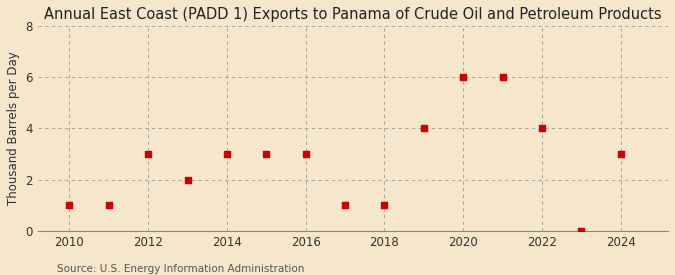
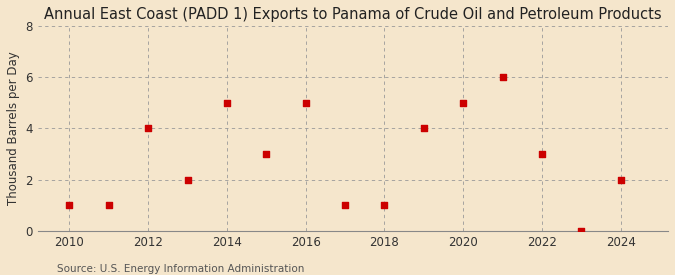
2012: 3 -> 4
2014: 3 -> 5
2016: 3 -> 5
2020: 6 -> 5
2022: 4 -> 3
2024: 3 -> 2
